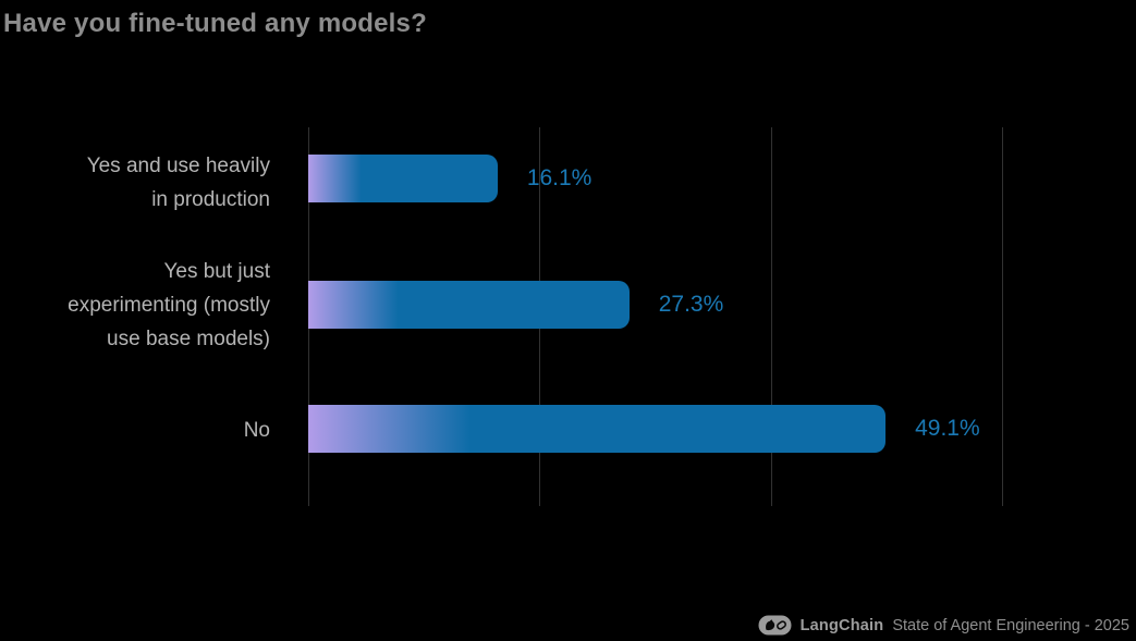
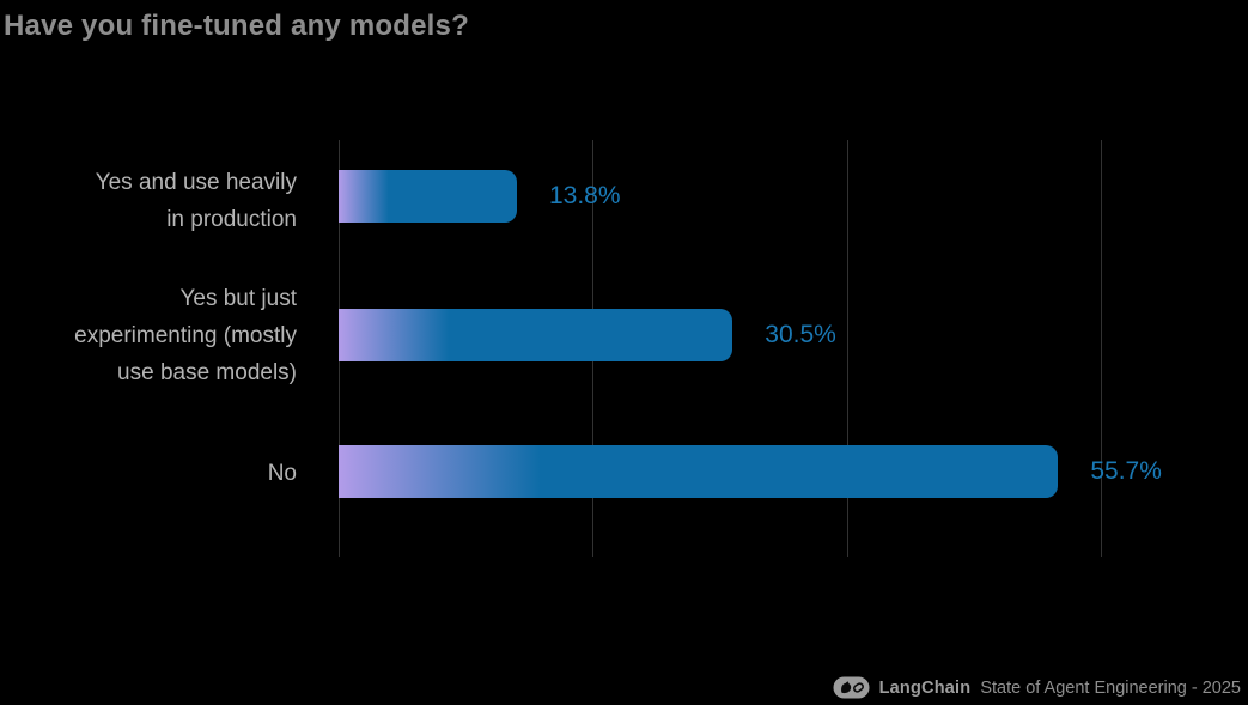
Yes and use heavily in production: 16.1% -> 13.8%
Yes but just experimenting (mostly use base models): 27.3% -> 30.5%
No: 49.1% -> 55.7%
